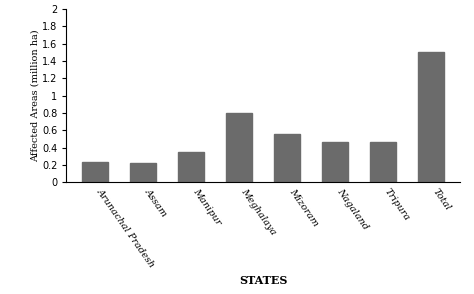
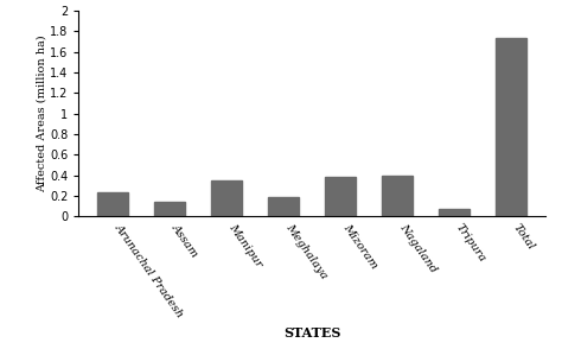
Assam: 0.22 -> 0.14
Meghalaya: 0.80 -> 0.19
Mizoram: 0.56 -> 0.38
Nagaland: 0.46 -> 0.40
Tripura: 0.46 -> 0.07
Total: 1.50 -> 1.73
